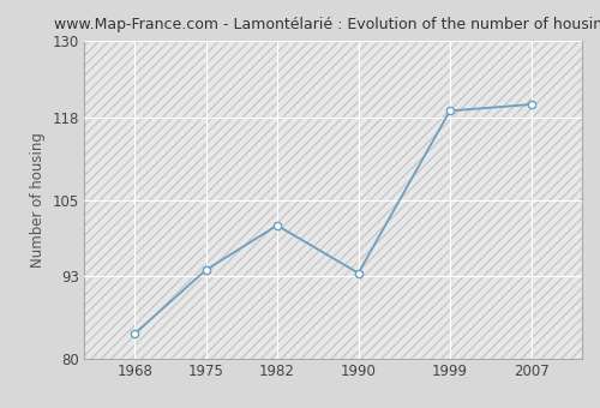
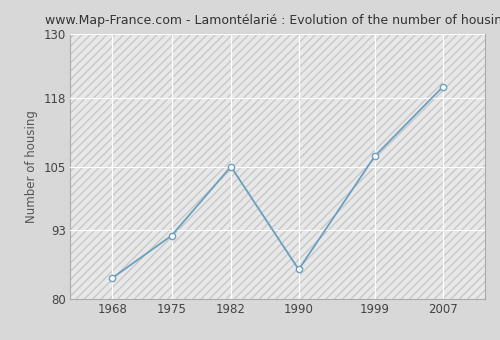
1975: 94.0 -> 92.0
1982: 101.0 -> 105.0
1990: 93.5 -> 85.6
1999: 119.0 -> 107.0
